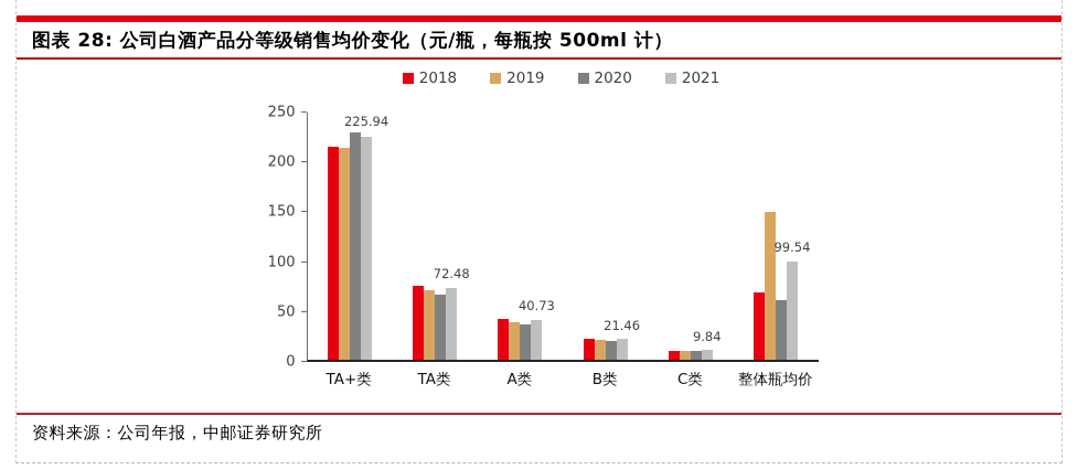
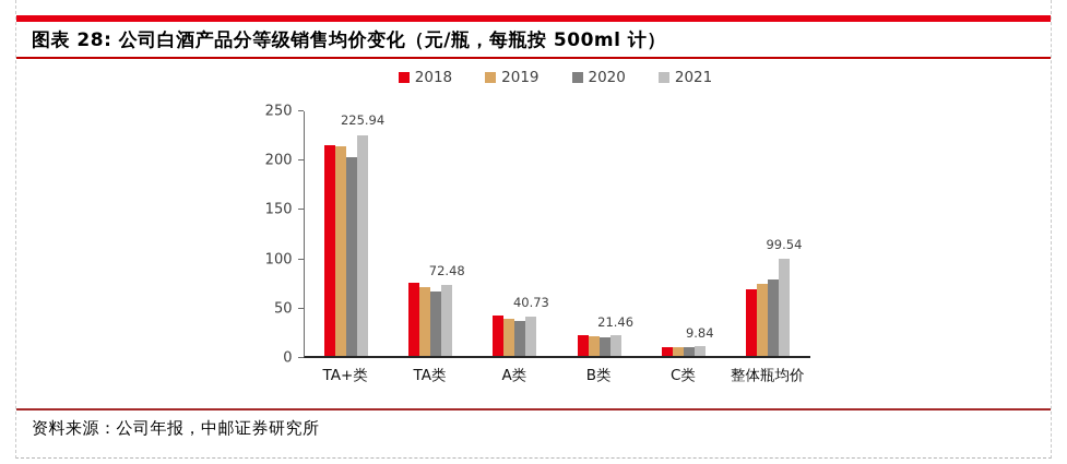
2020/TA+类: 230 -> 200
2019/整体瓶均价: 150 -> 70
2020/整体瓶均价: 60 -> 80
